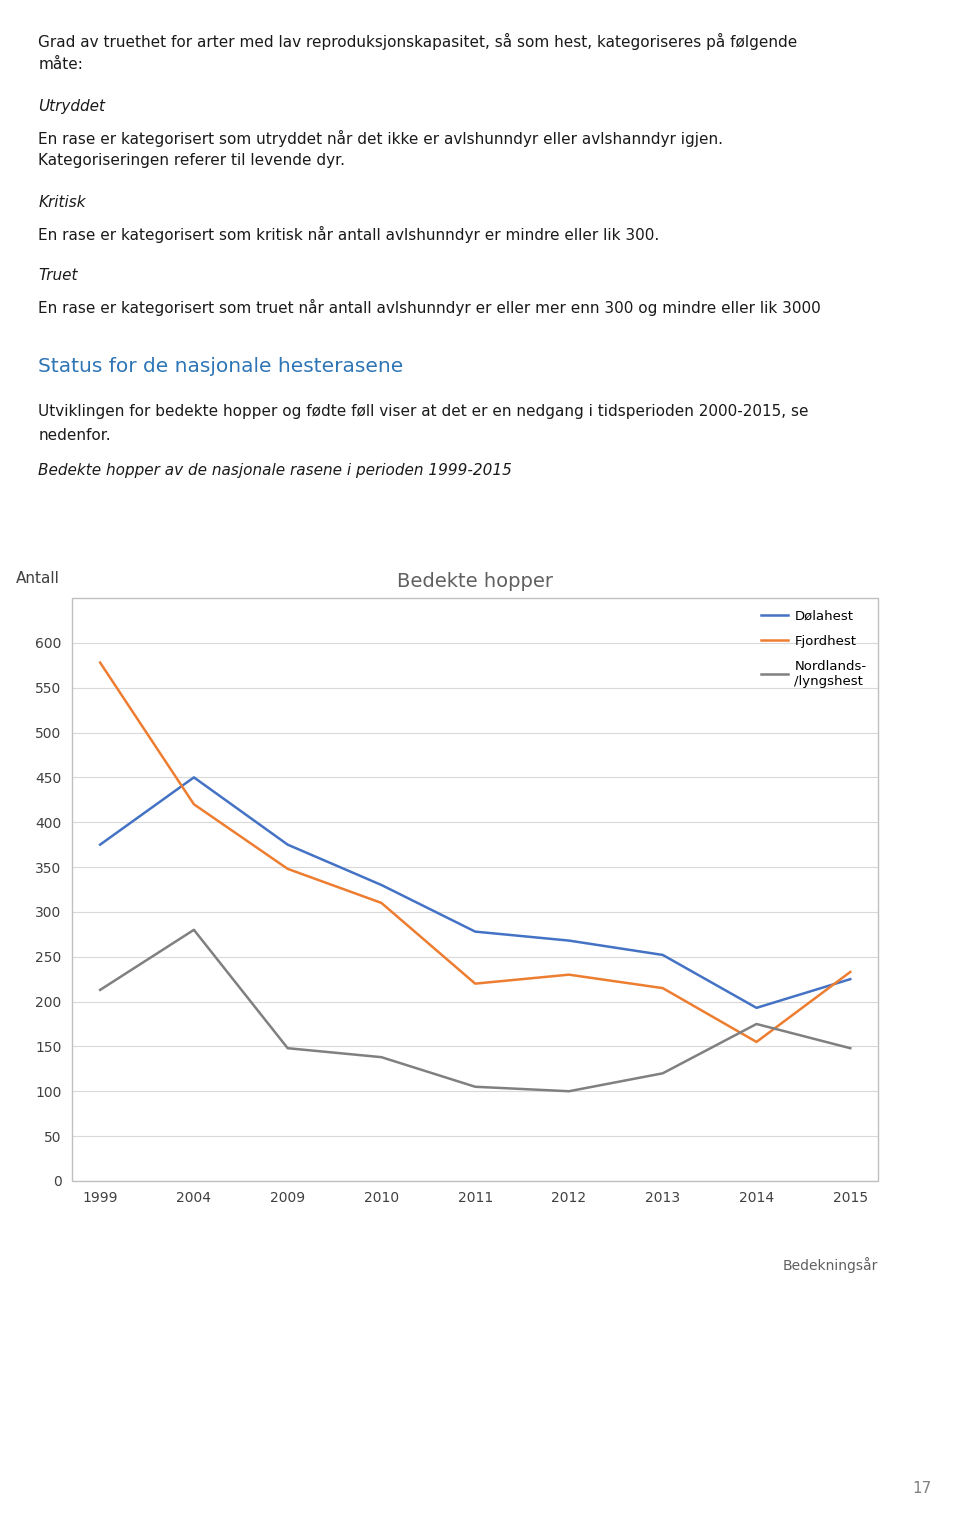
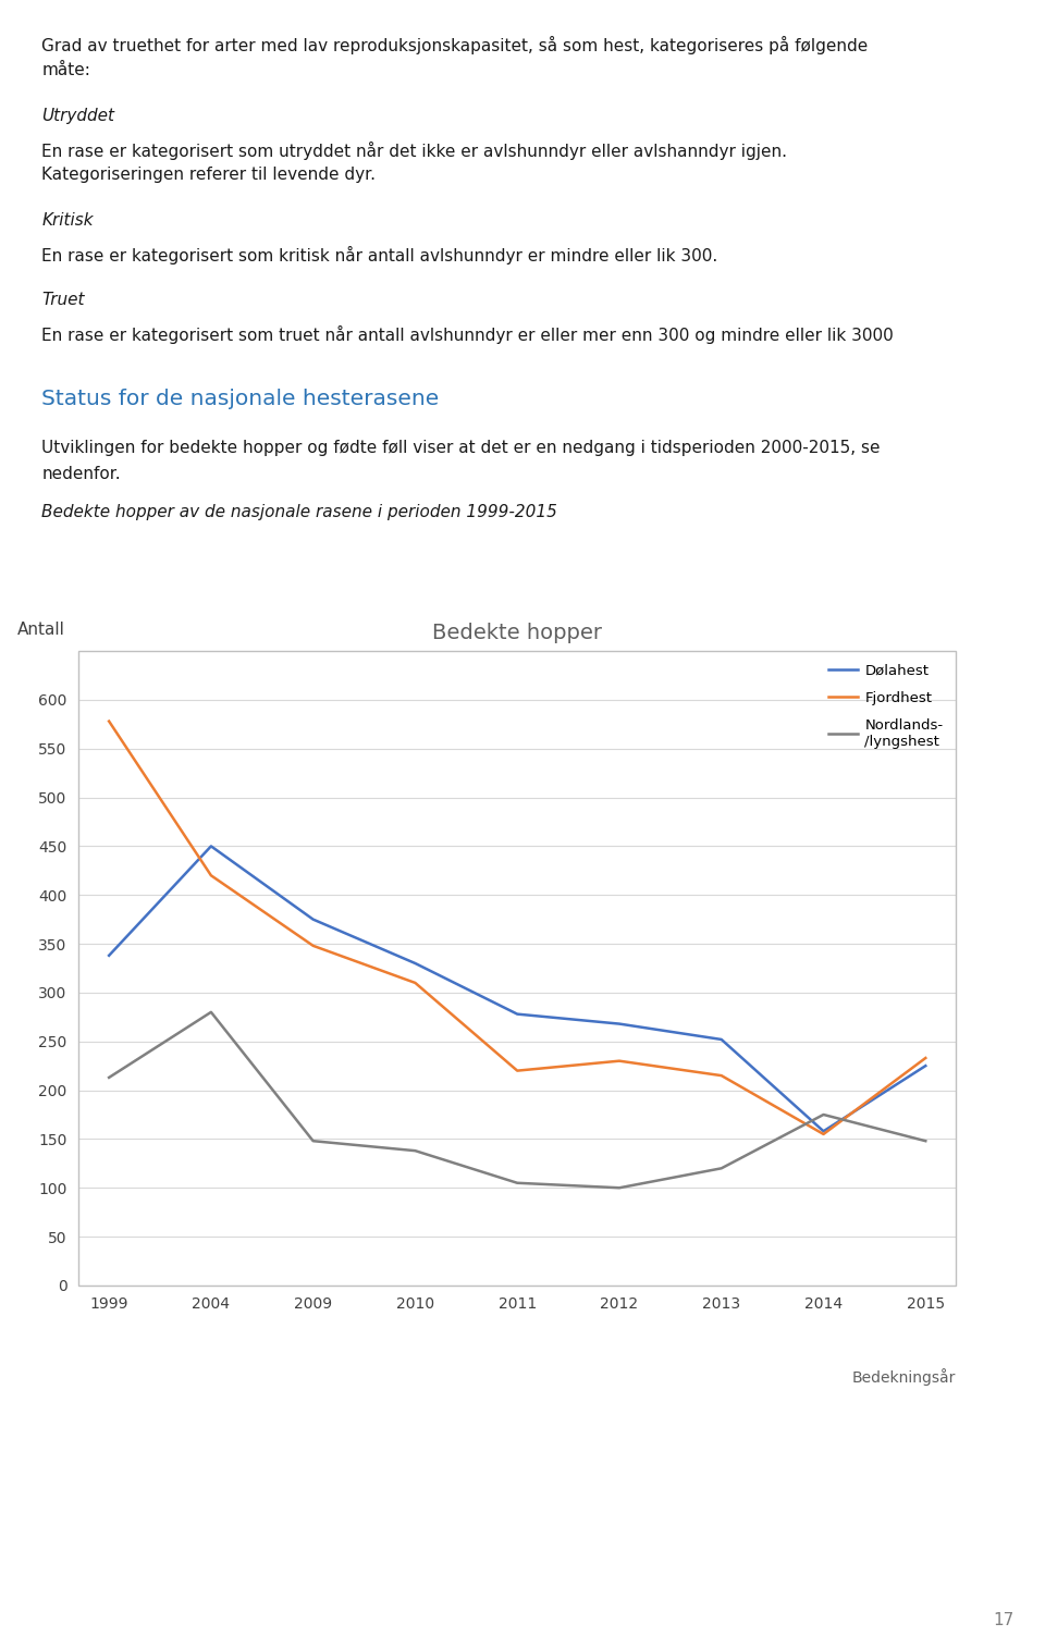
Dølahest/1999: 375 -> 338
Dølahest/2014: 193 -> 158
